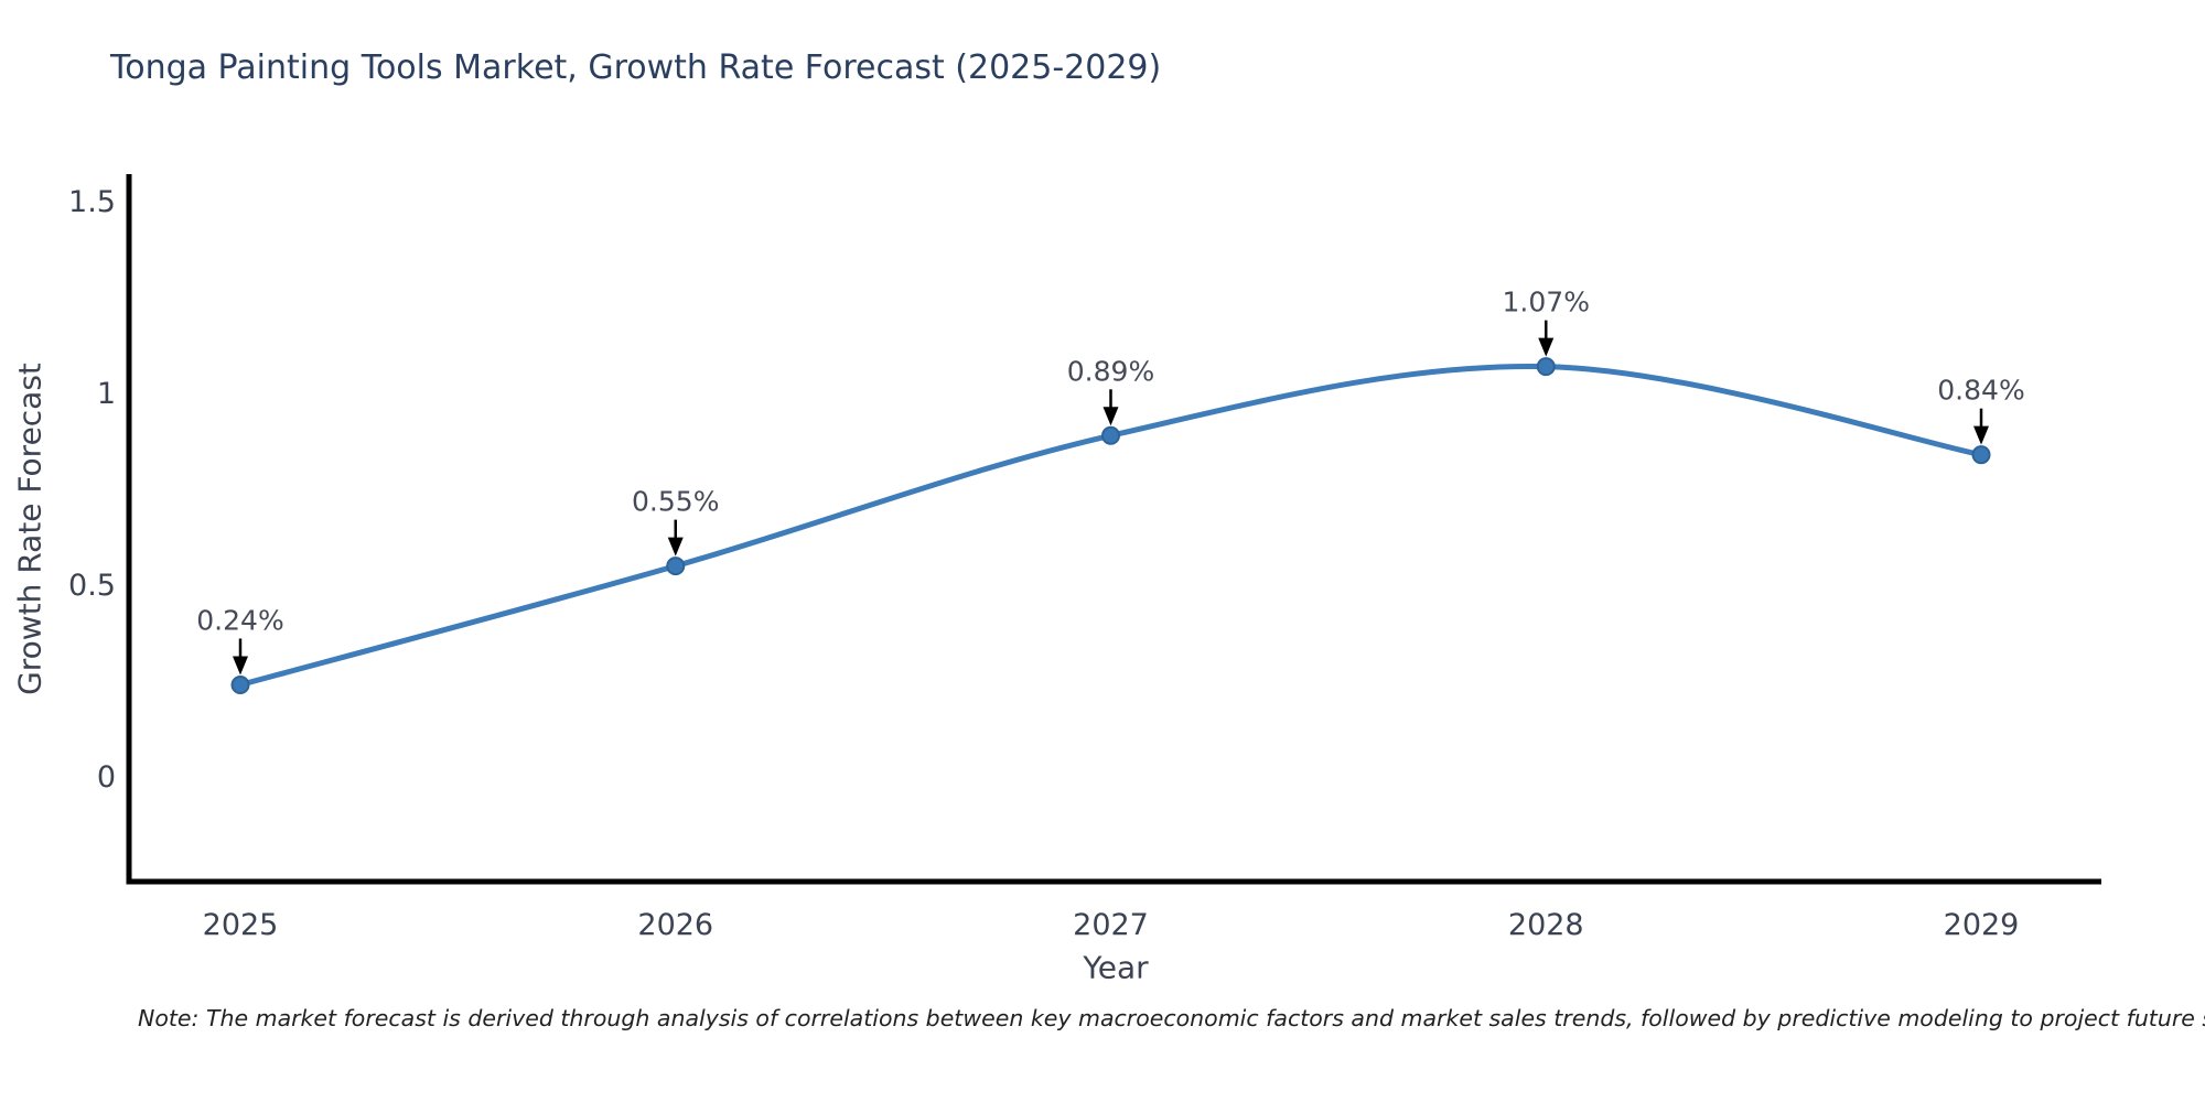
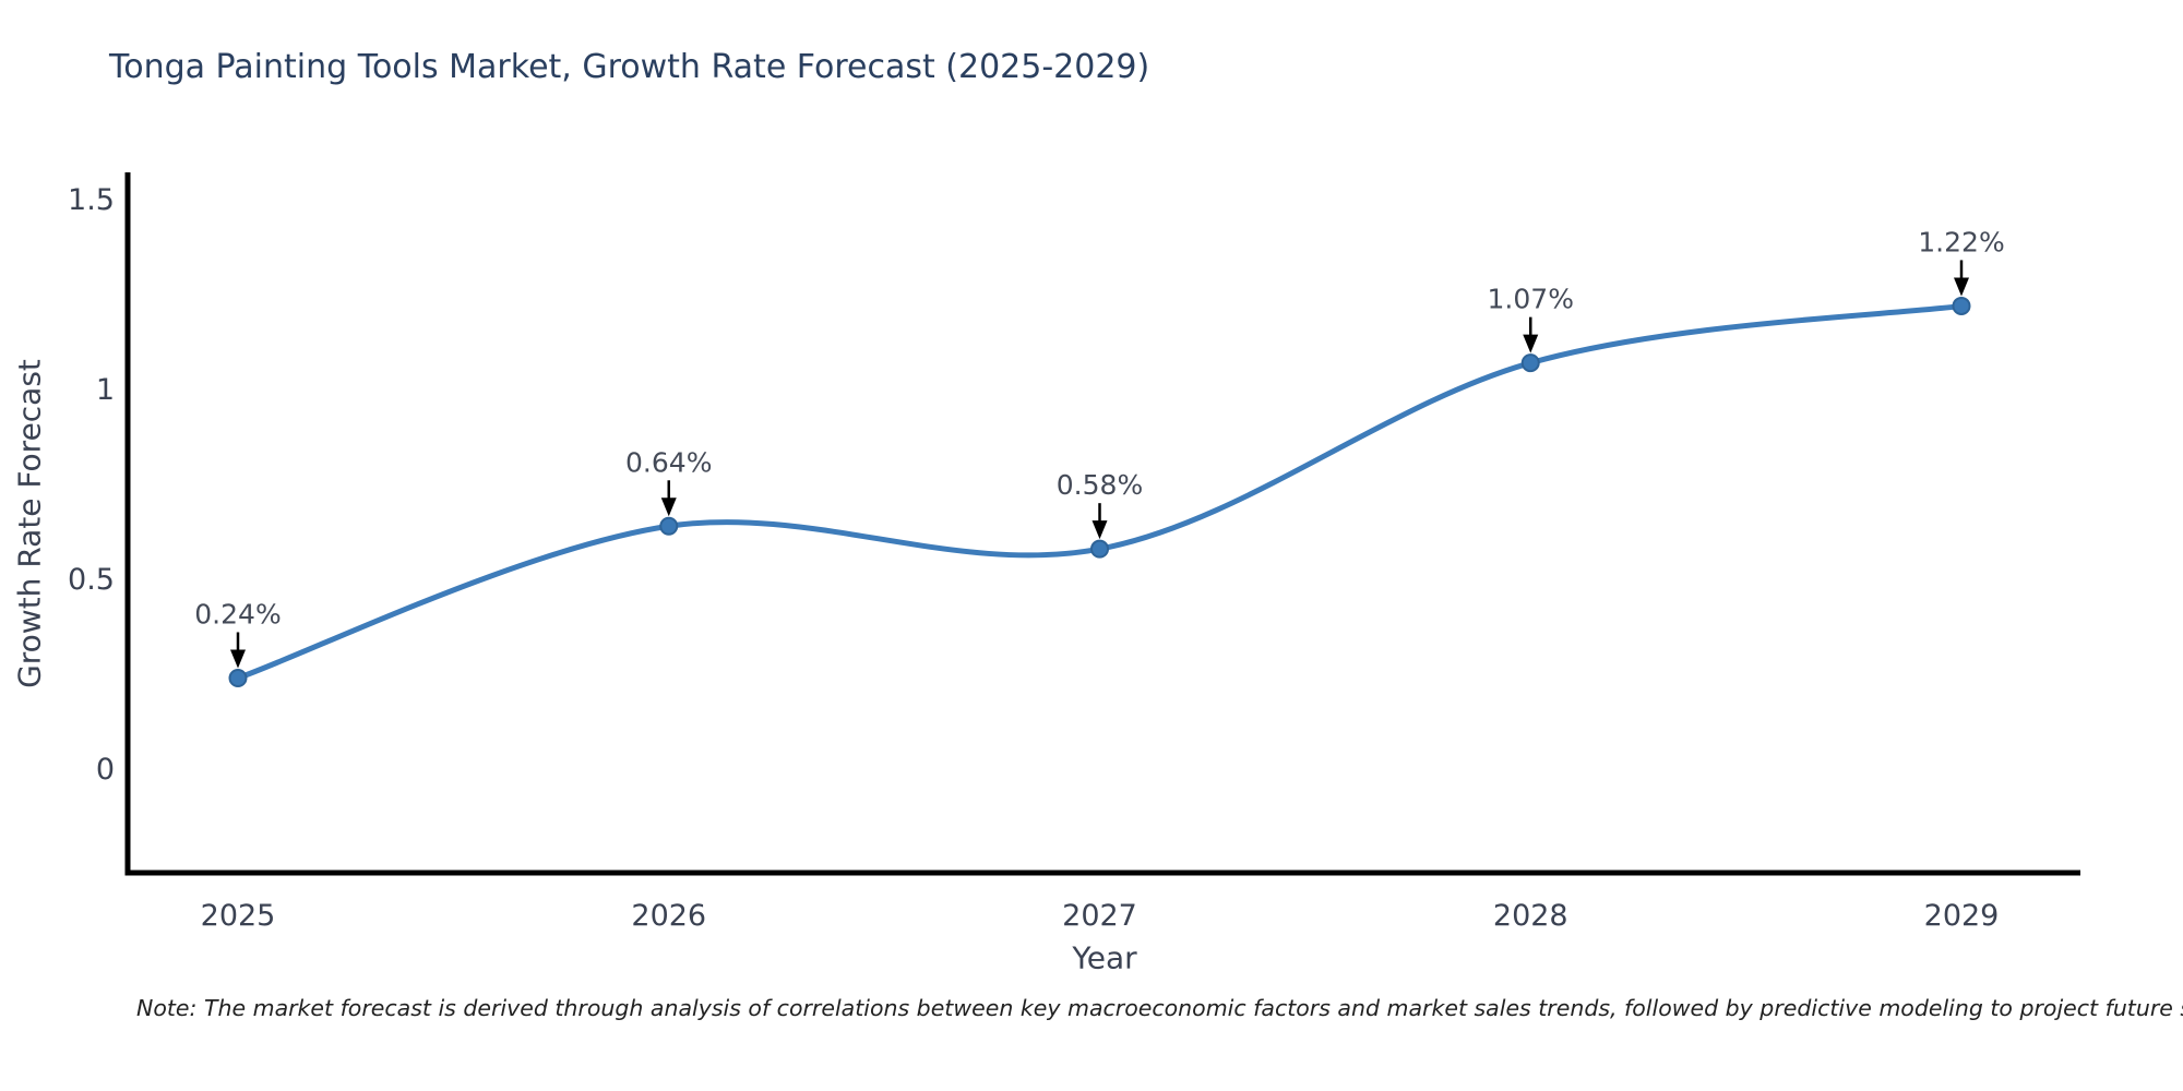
2026: 0.55% -> 0.64%
2027: 0.89% -> 0.58%
2029: 0.84% -> 1.22%
